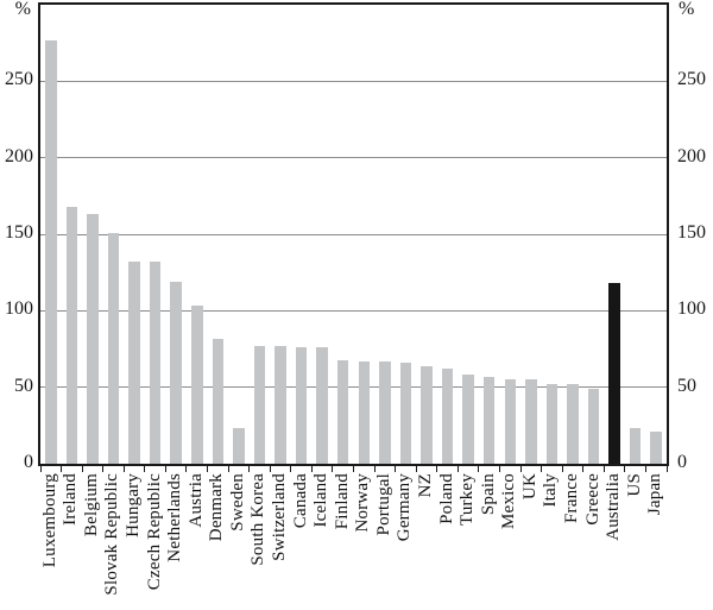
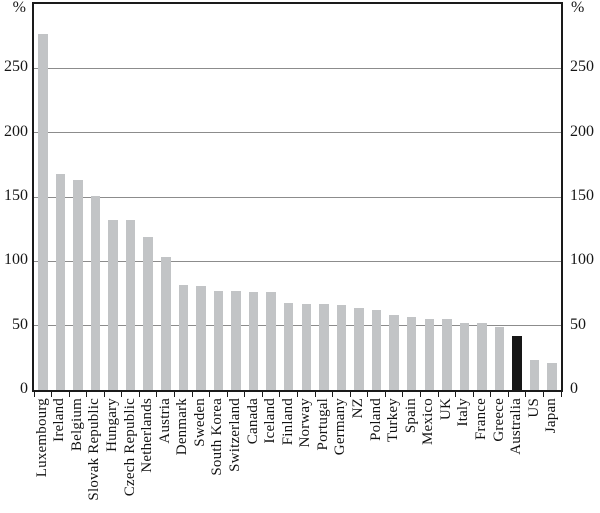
Sweden: 23 -> 81
Australia: 118 -> 42
